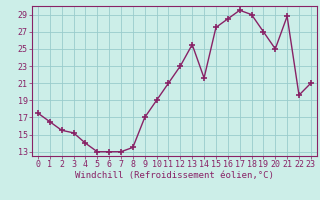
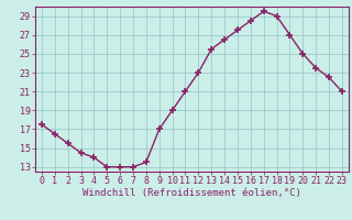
3: 15.2 -> 14.5
14: 21.6 -> 26.5
21: 28.8 -> 23.5
22: 19.6 -> 22.5
